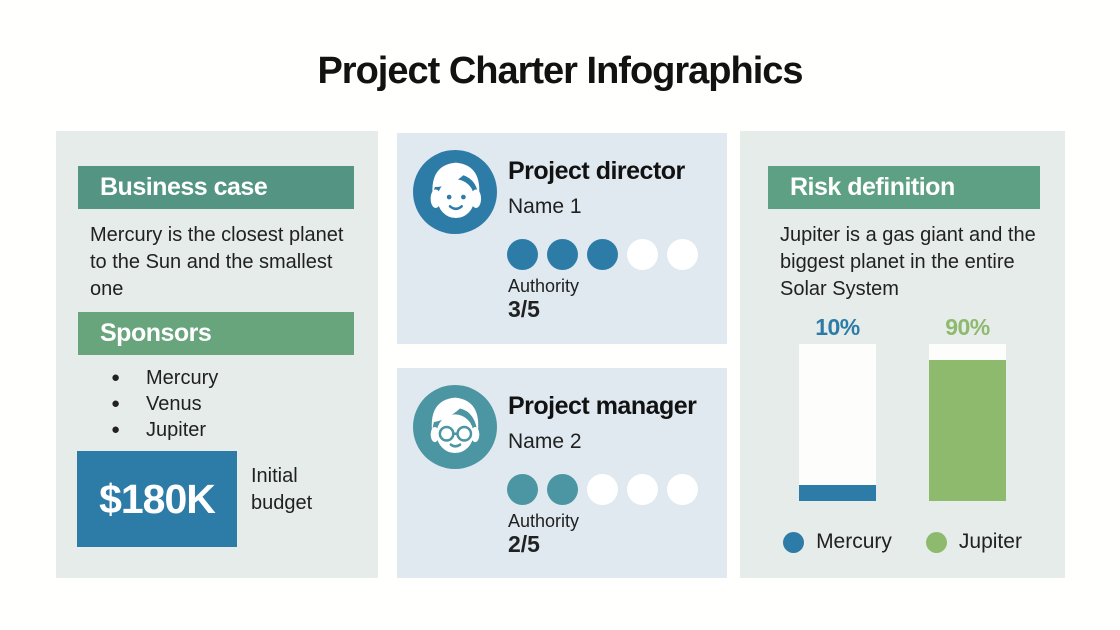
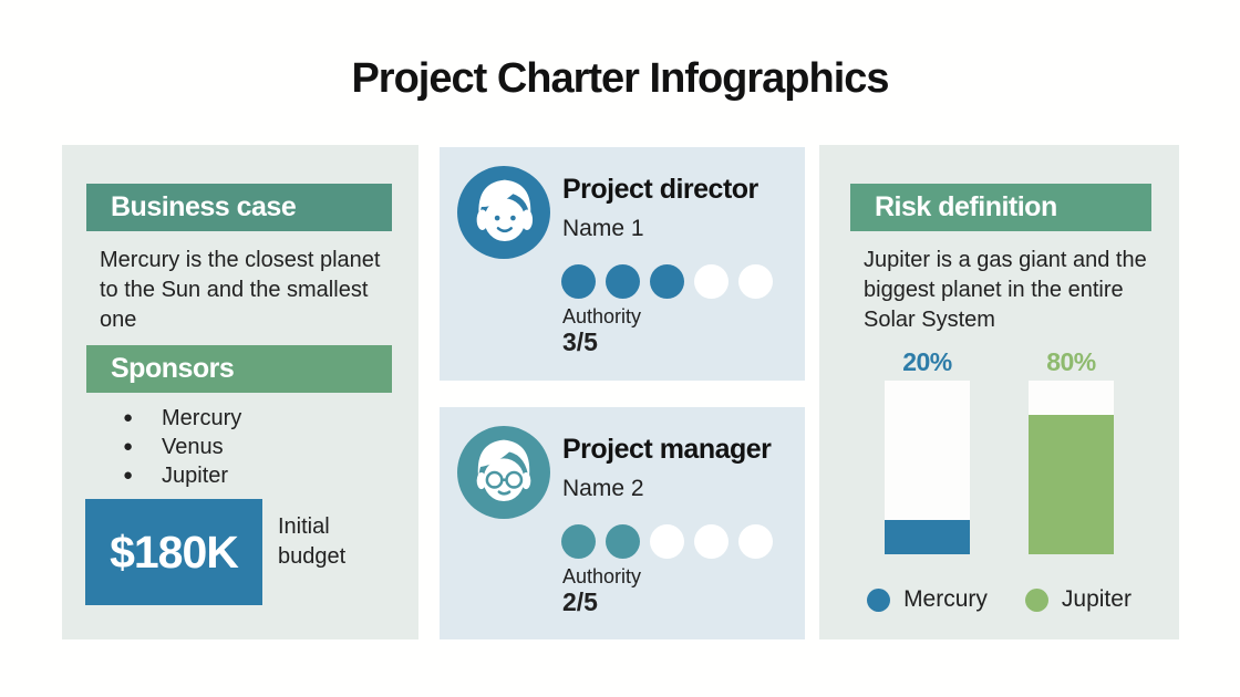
Mercury: 10% -> 20%
Jupiter: 90% -> 80%
